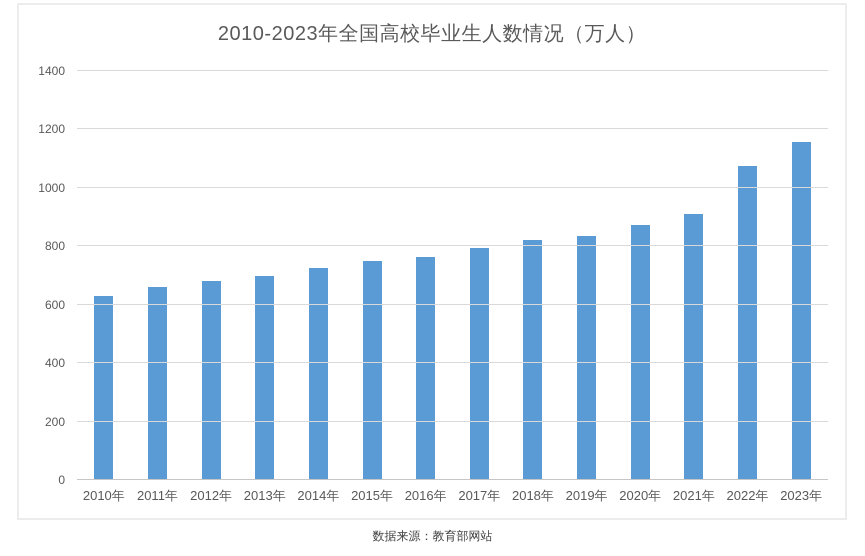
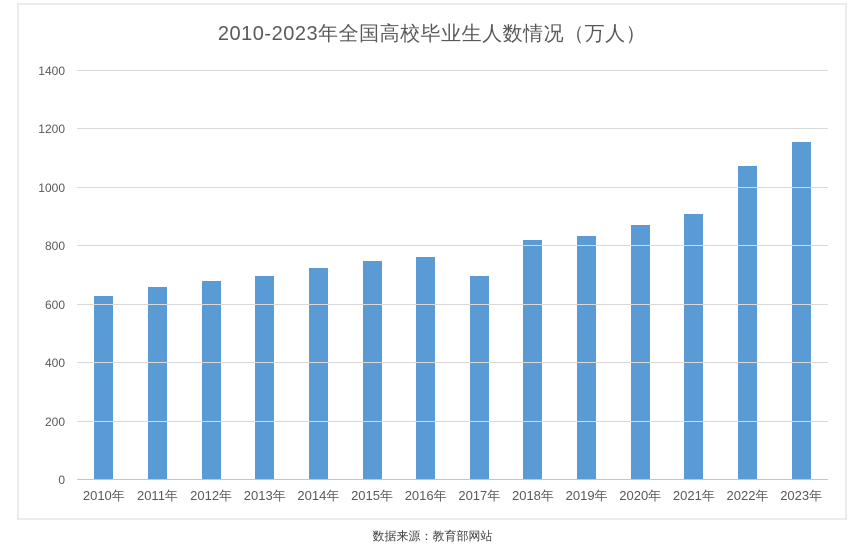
2017年: 800 -> 700
